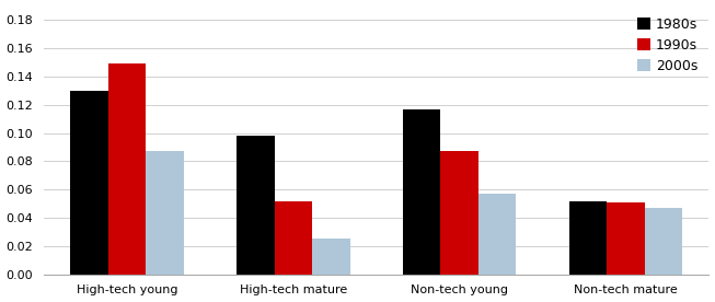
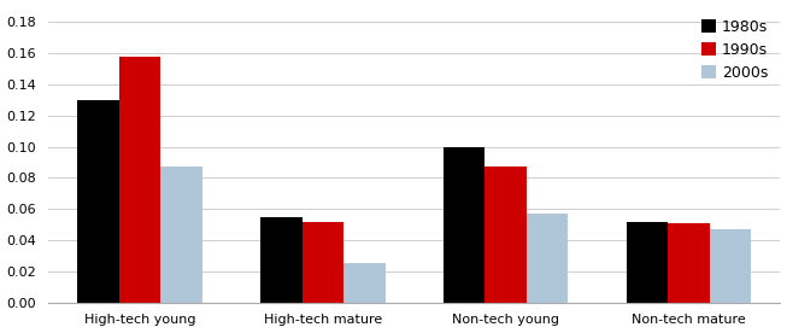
1990s/High-tech young: 0.149 -> 0.158
1980s/High-tech mature: 0.098 -> 0.055
1980s/Non-tech young: 0.117 -> 0.100
